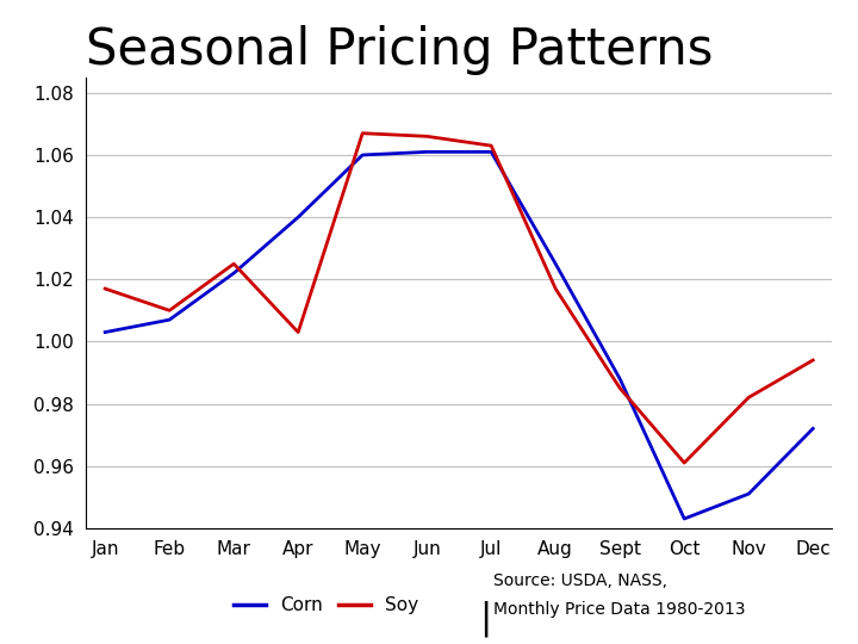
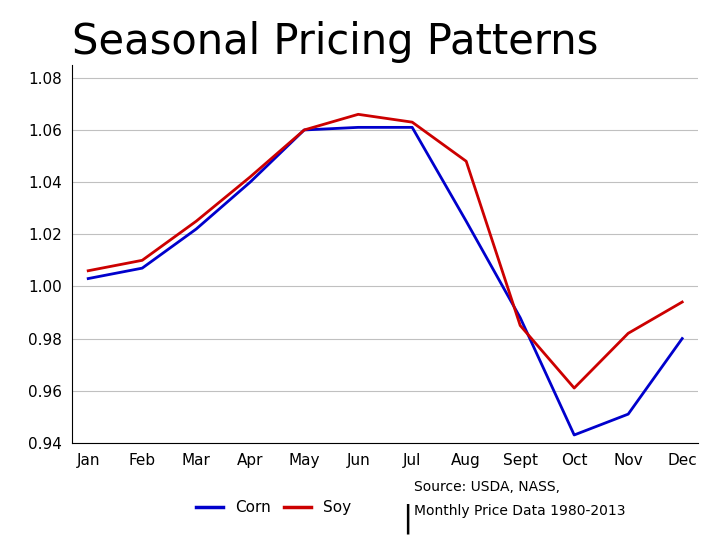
Soy/Jan: 1.017 -> 1.006
Soy/Apr: 1.003 -> 1.042
Soy/May: 1.067 -> 1.060
Soy/Aug: 1.017 -> 1.048
Corn/Dec: 0.972 -> 0.980
